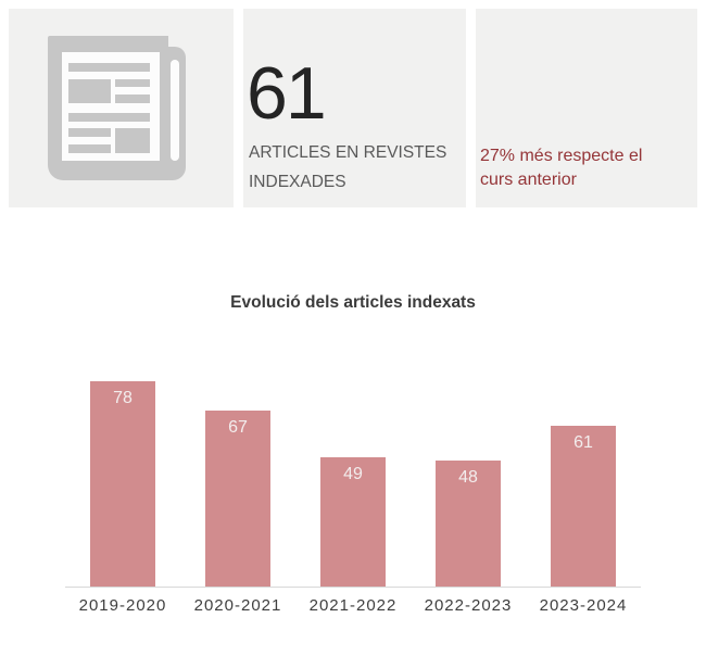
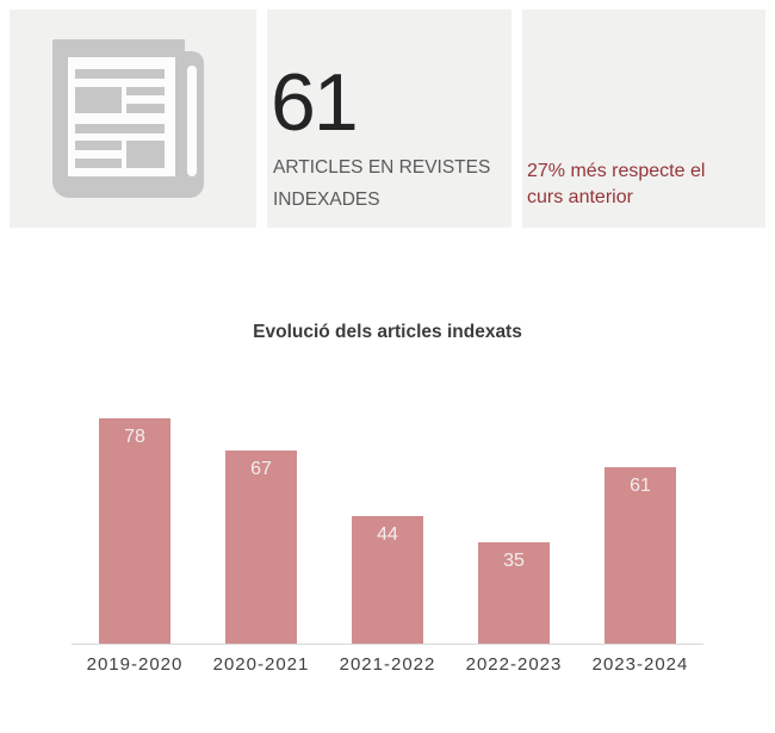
2021-2022: 49 -> 44
2022-2023: 48 -> 35
